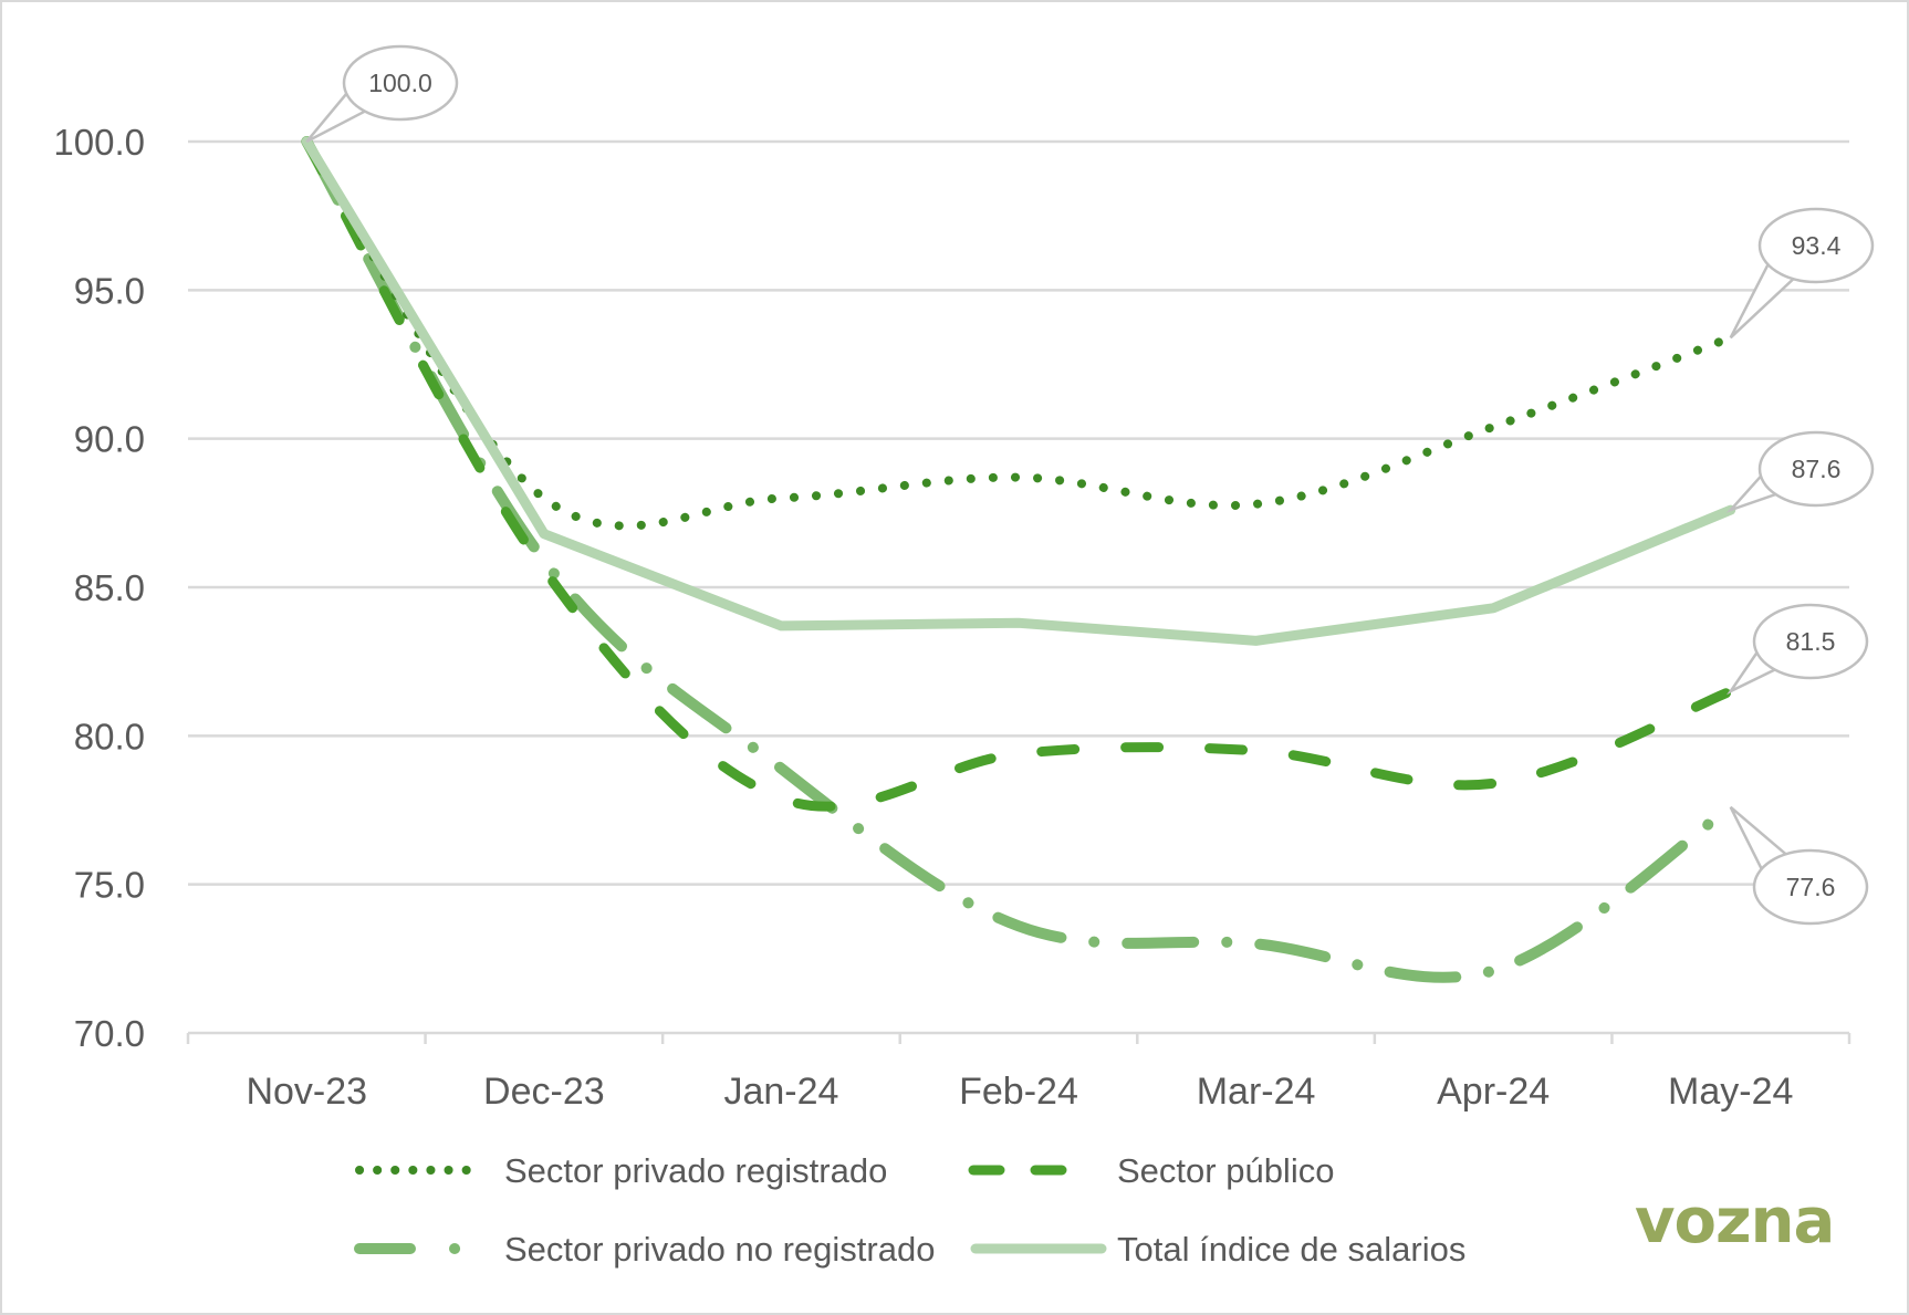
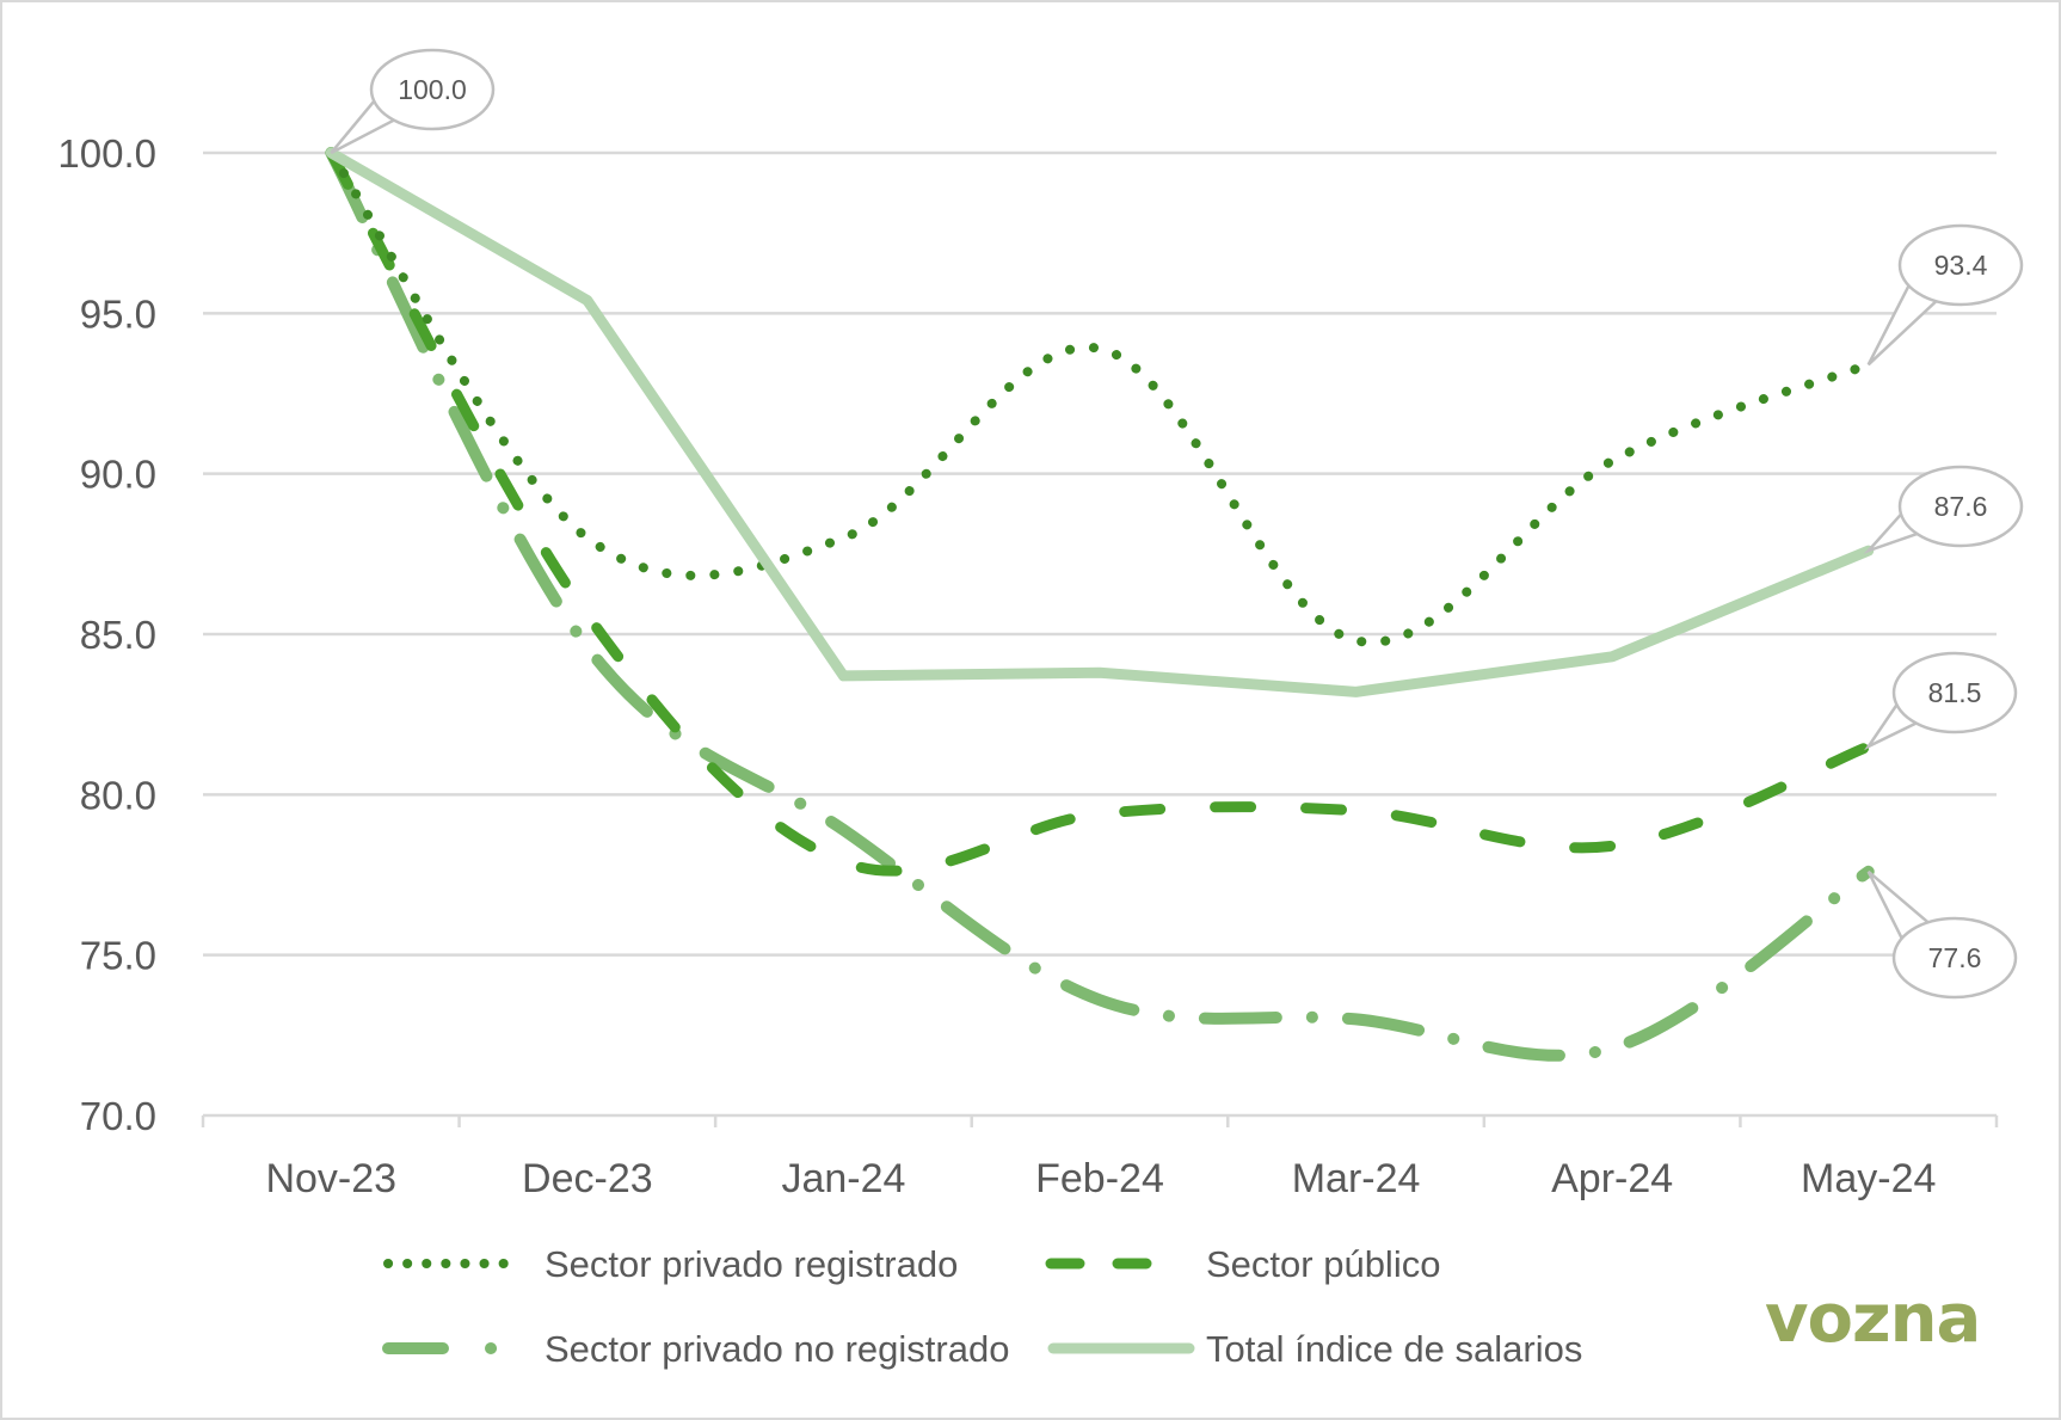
Sector privado no registrado/Dec-23: 85.9 -> 84.6
Total índice de salarios/Dec-23: 86.8 -> 95.4
Sector privado registrado/Feb-24: 88.7 -> 93.9
Sector privado registrado/Mar-24: 87.8 -> 84.8
